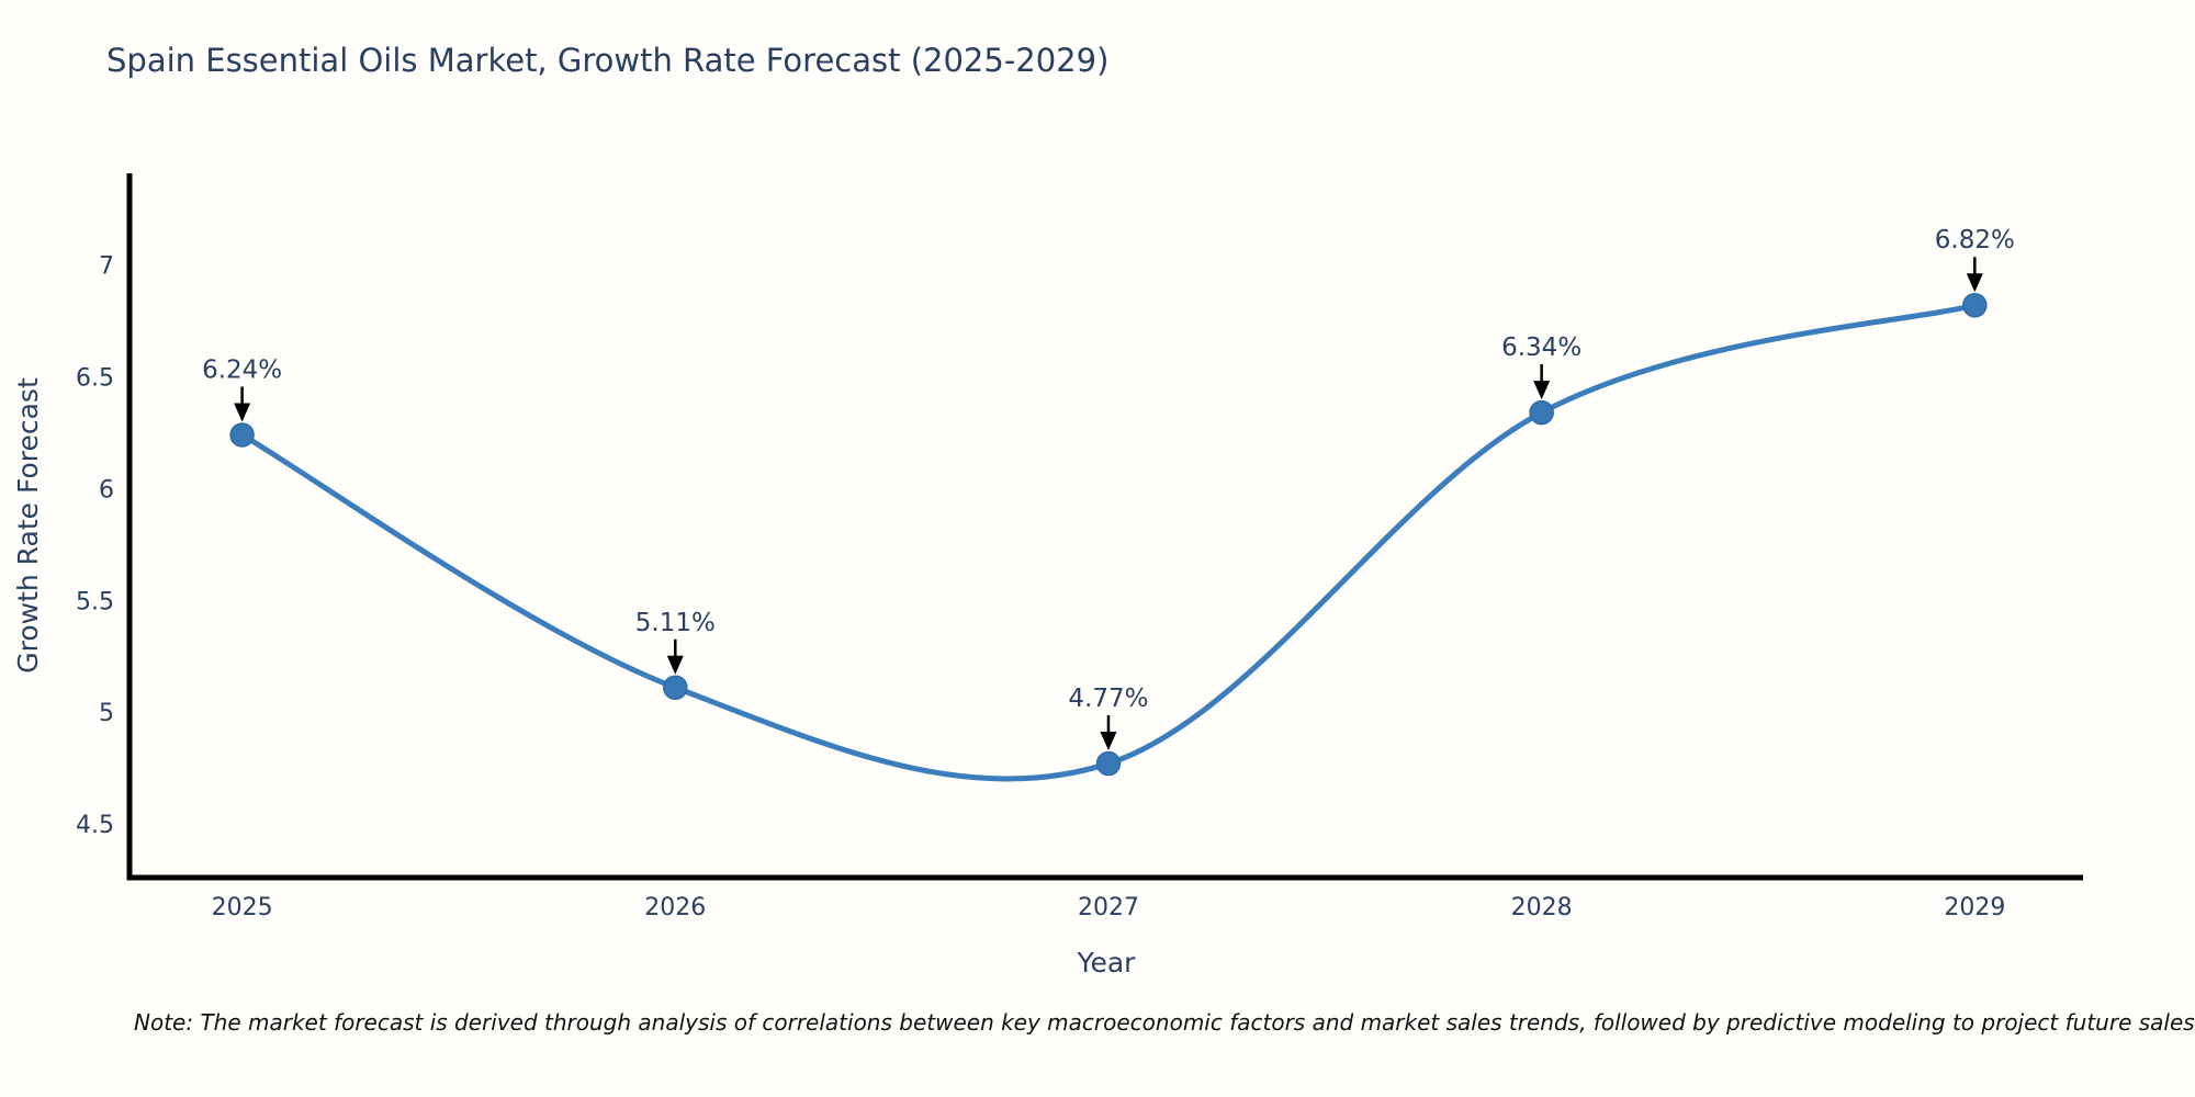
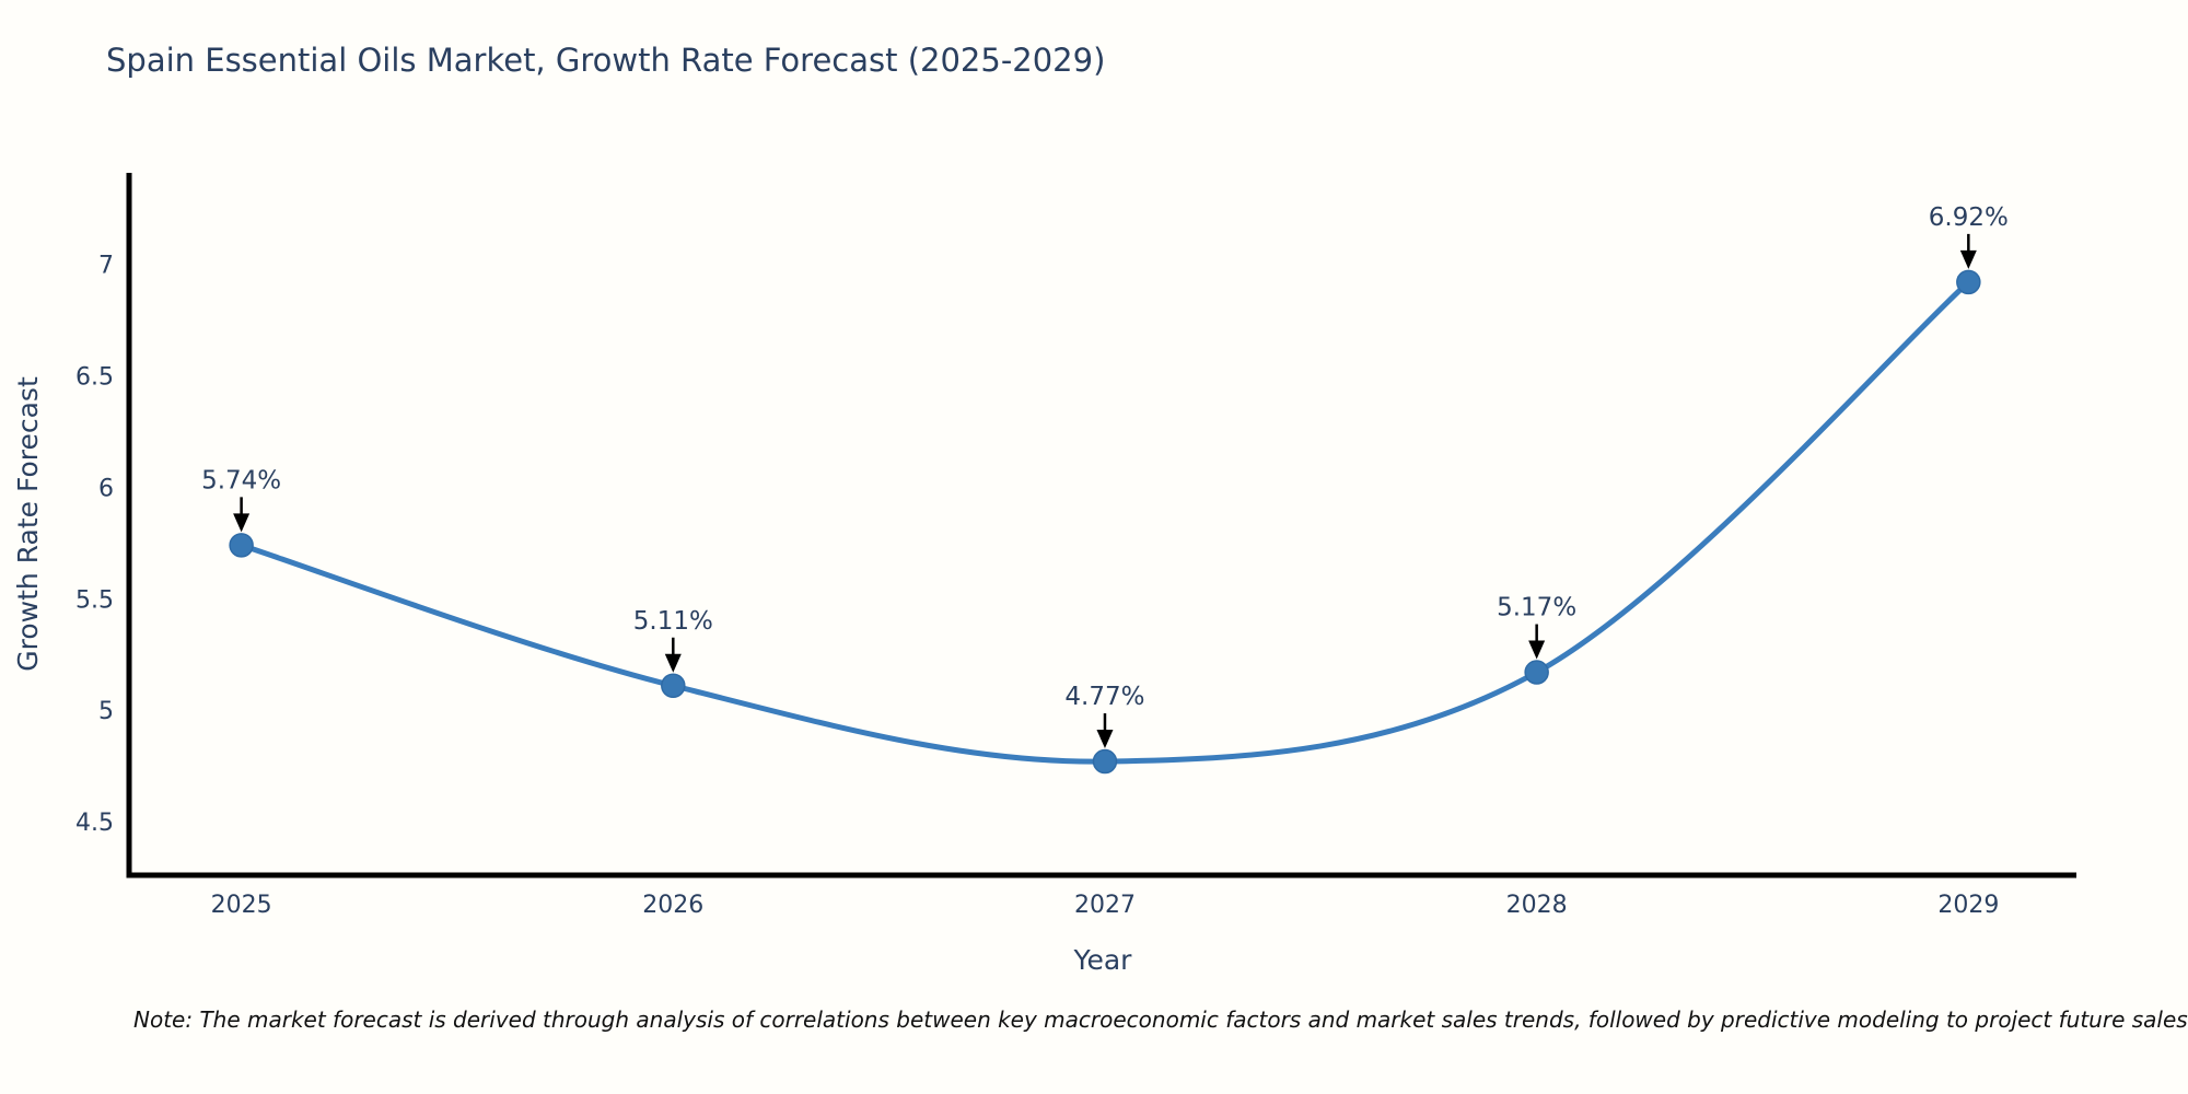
2025: 6.24% -> 5.74%
2028: 6.34% -> 5.17%
2029: 6.82% -> 6.92%
